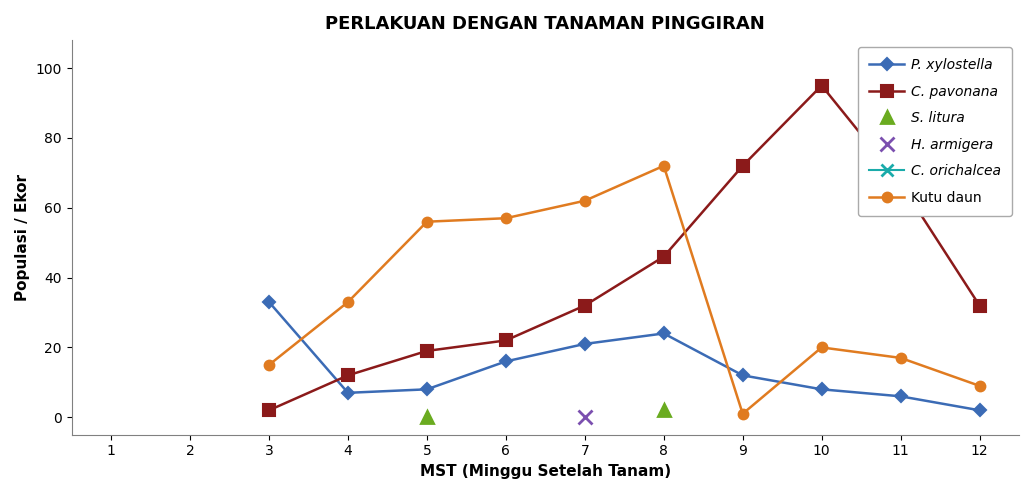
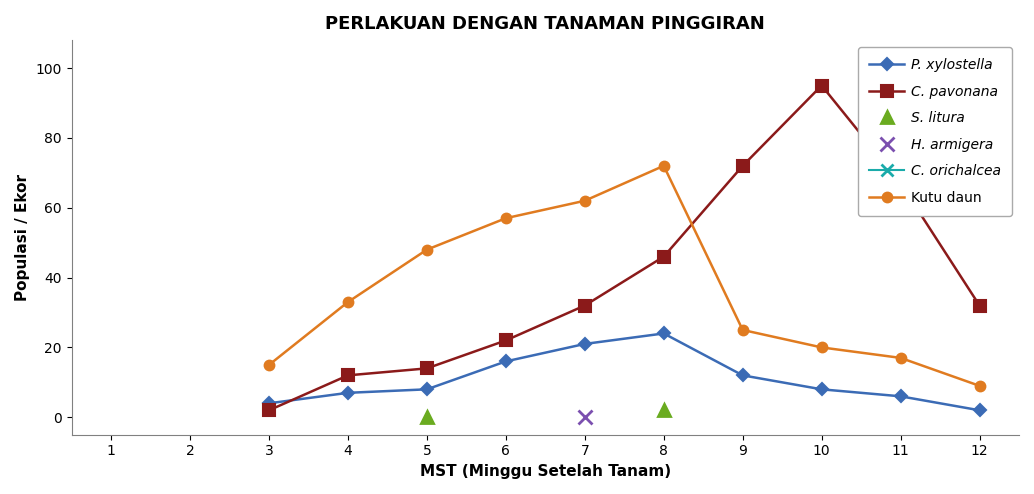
P. xylostella/3: 33 -> 4
C. pavonana/5: 19 -> 14
Kutu daun/5: 56 -> 48
Kutu daun/9: 1 -> 25
